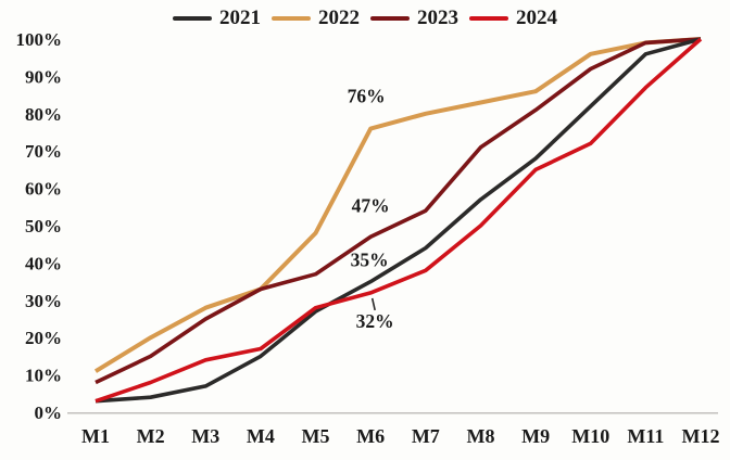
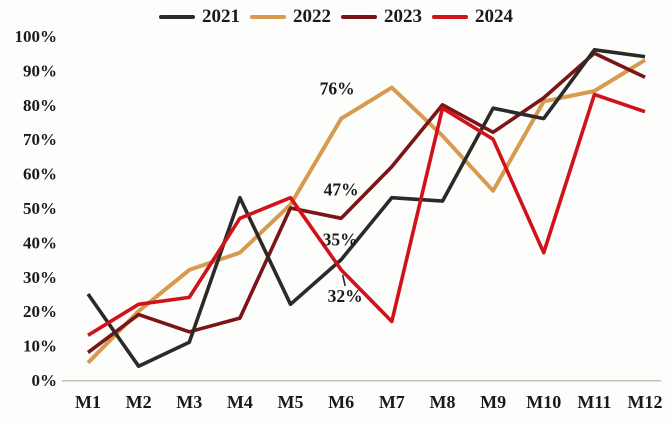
2021/M1: 3% -> 25%
2022/M1: 11% -> 5%
2024/M1: 3% -> 13%
2023/M2: 15% -> 19%
2024/M2: 8% -> 22%
2021/M3: 7% -> 11%
2022/M3: 28% -> 32%
2023/M3: 25% -> 14%
2024/M3: 14% -> 24%
2021/M4: 15% -> 53%
2022/M4: 33% -> 37%
2023/M4: 33% -> 18%
2024/M4: 17% -> 47%
2021/M5: 27% -> 22%
2022/M5: 48% -> 51%
2023/M5: 37% -> 50%
2024/M5: 28% -> 53%
2021/M7: 44% -> 53%
2022/M7: 80% -> 85%
2023/M7: 54% -> 62%
2024/M7: 38% -> 17%
2021/M8: 57% -> 52%
2022/M8: 83% -> 71%
2023/M8: 71% -> 80%
2024/M8: 50% -> 79%
2021/M9: 68% -> 79%
2022/M9: 86% -> 55%
2023/M9: 81% -> 72%
2024/M9: 65% -> 70%
2021/M10: 82% -> 76%
2022/M10: 96% -> 81%
2023/M10: 92% -> 82%
2024/M10: 72% -> 37%
2022/M11: 99% -> 84%
2023/M11: 99% -> 95%
2024/M11: 87% -> 83%
2021/M12: 100% -> 94%
2022/M12: 100% -> 93%
2023/M12: 100% -> 88%
2024/M12: 100% -> 78%
